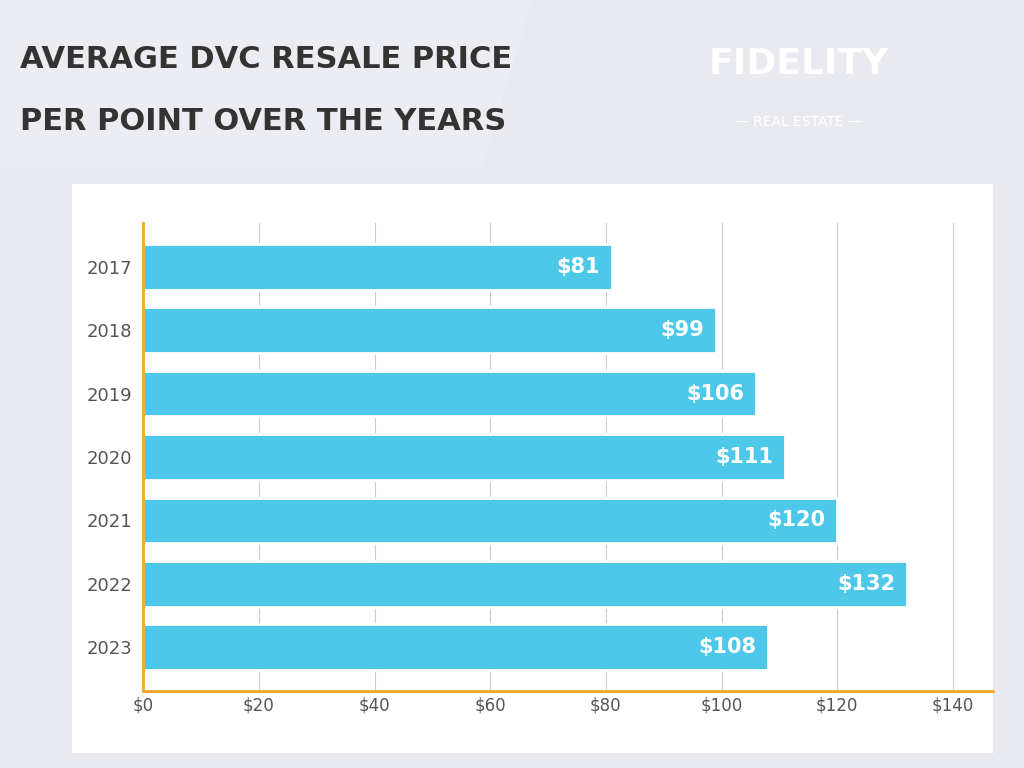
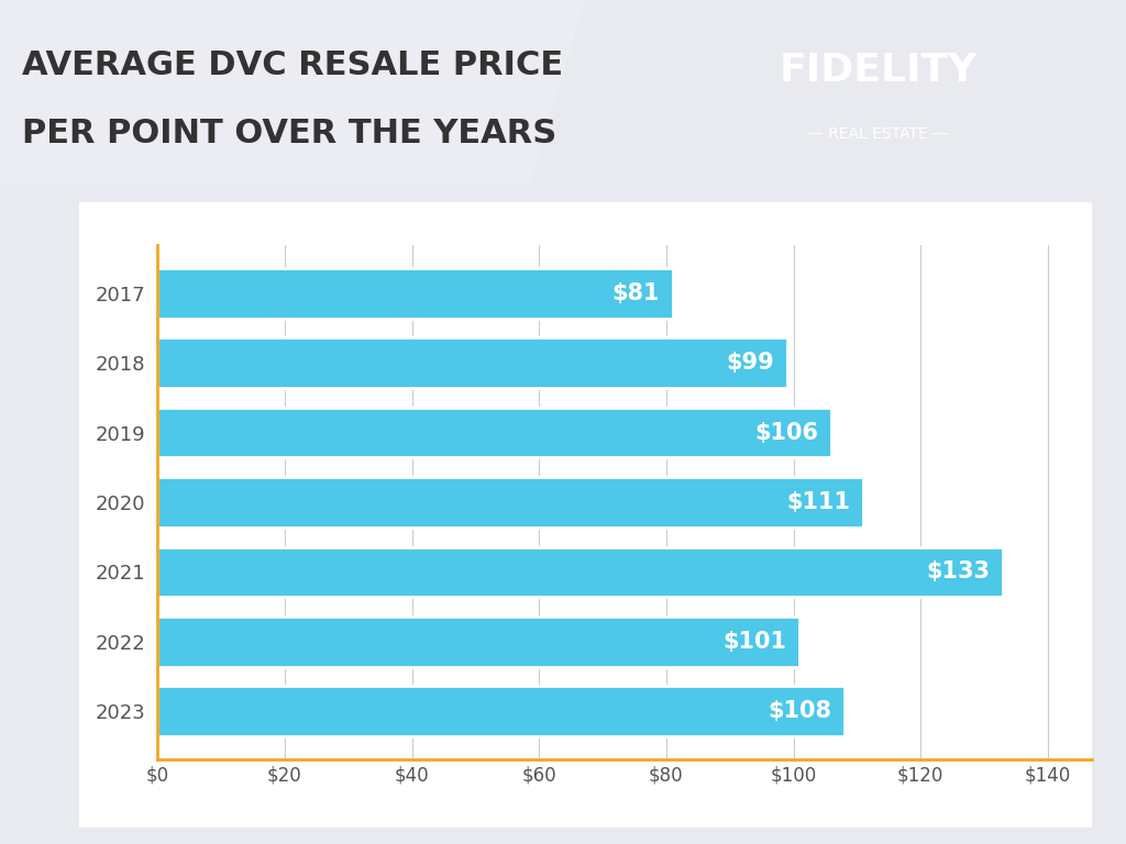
2021: $120 -> $133
2022: $132 -> $101
